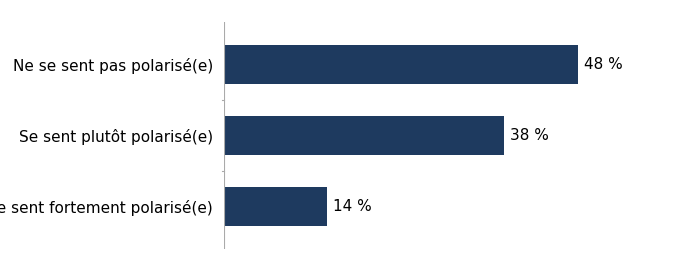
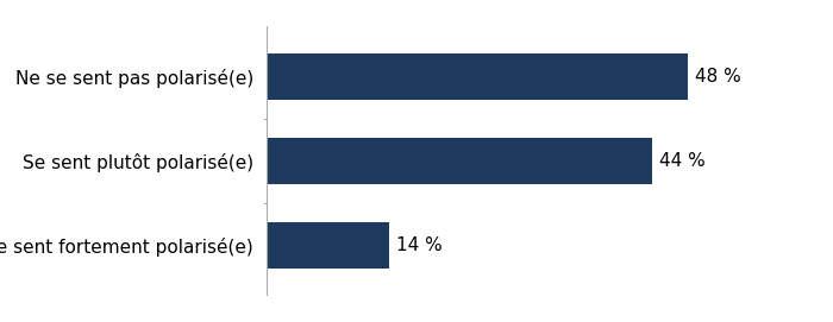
Se sent plutôt polarisé(e): 38 -> 44
